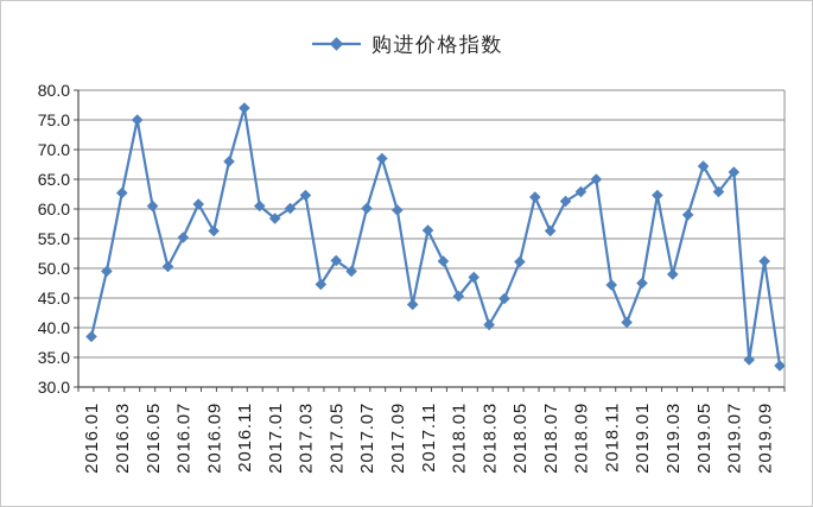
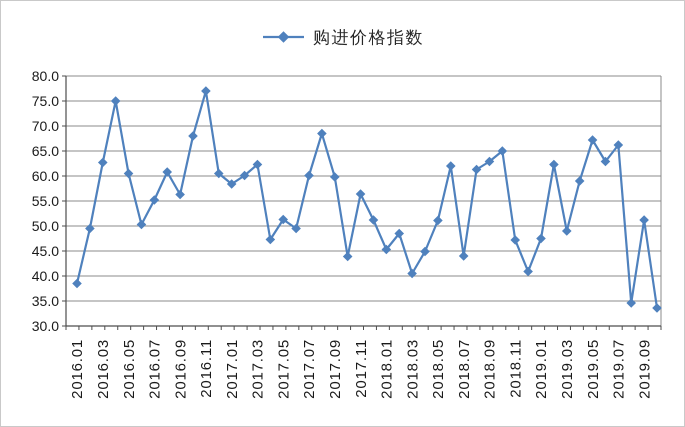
2018.07: 56 -> 44
